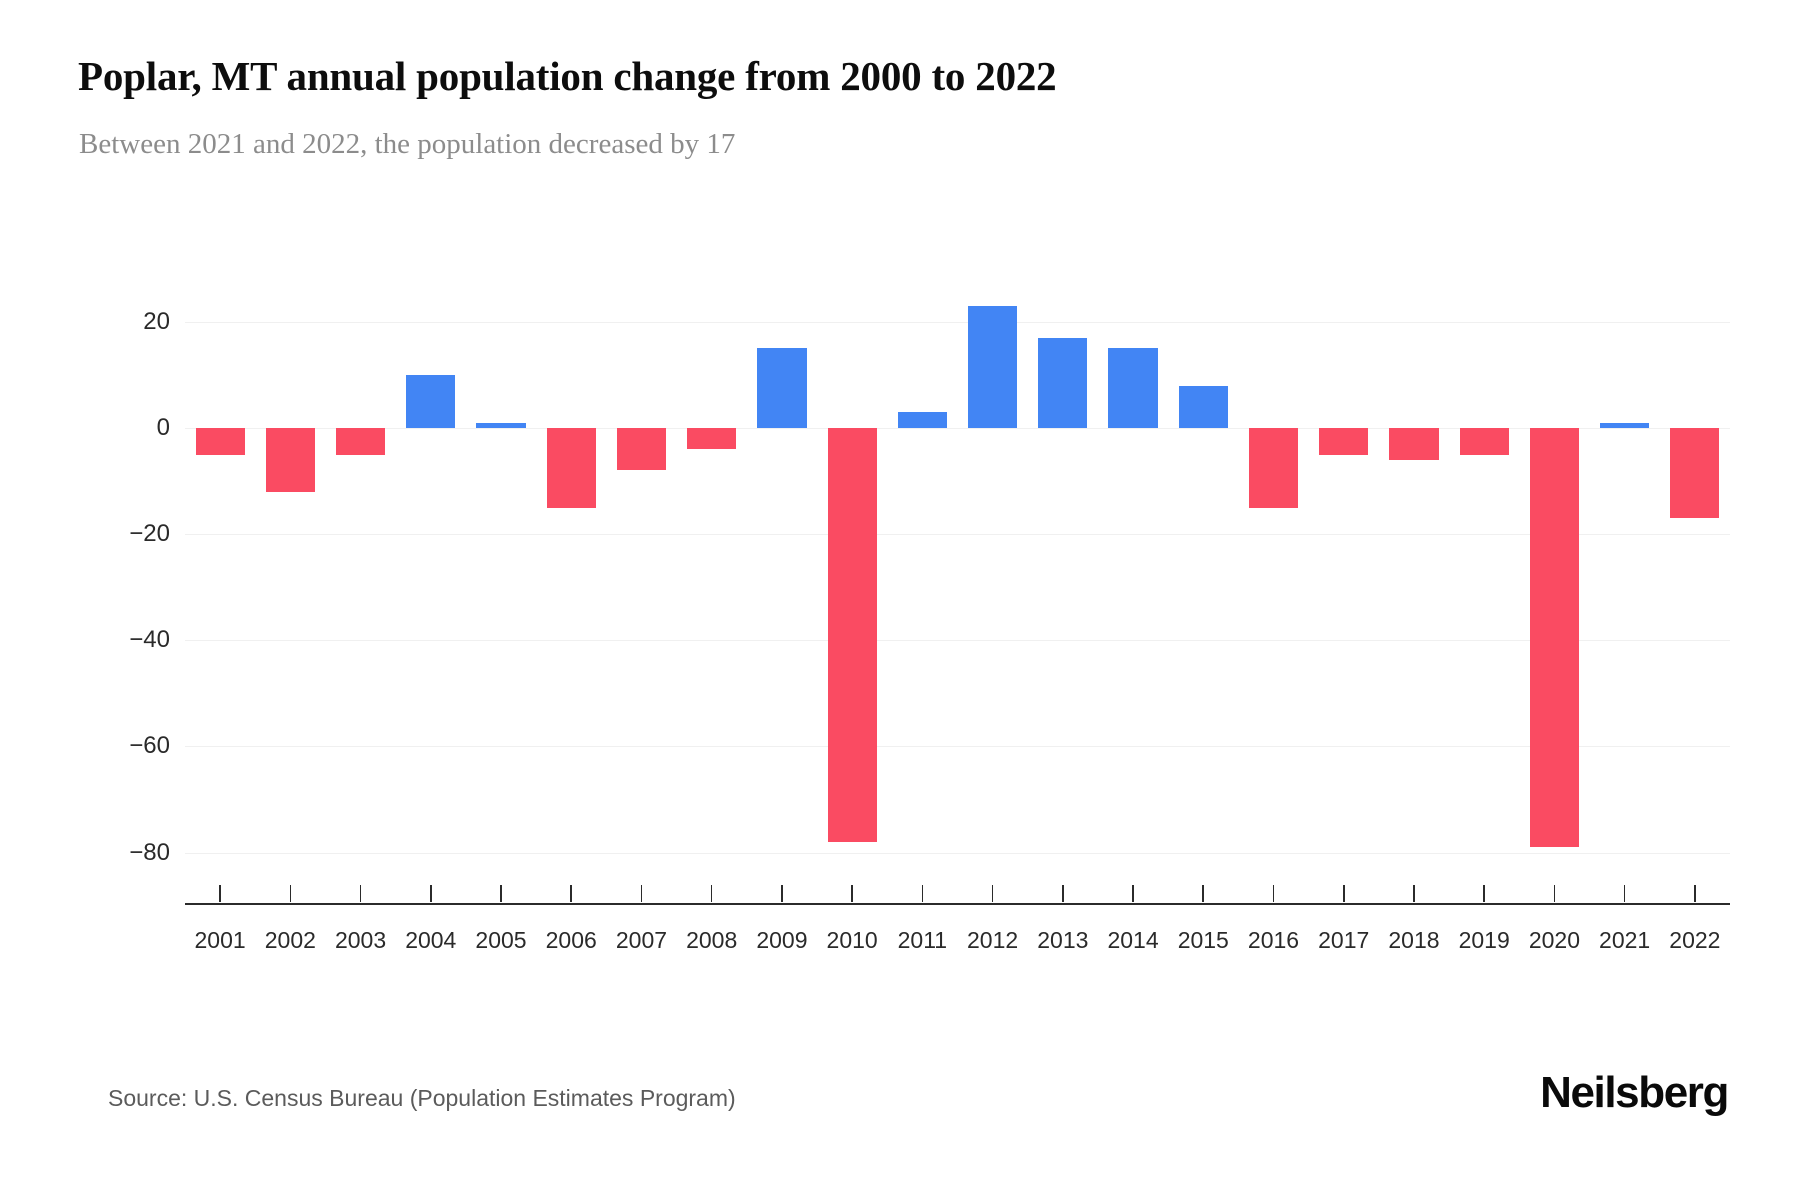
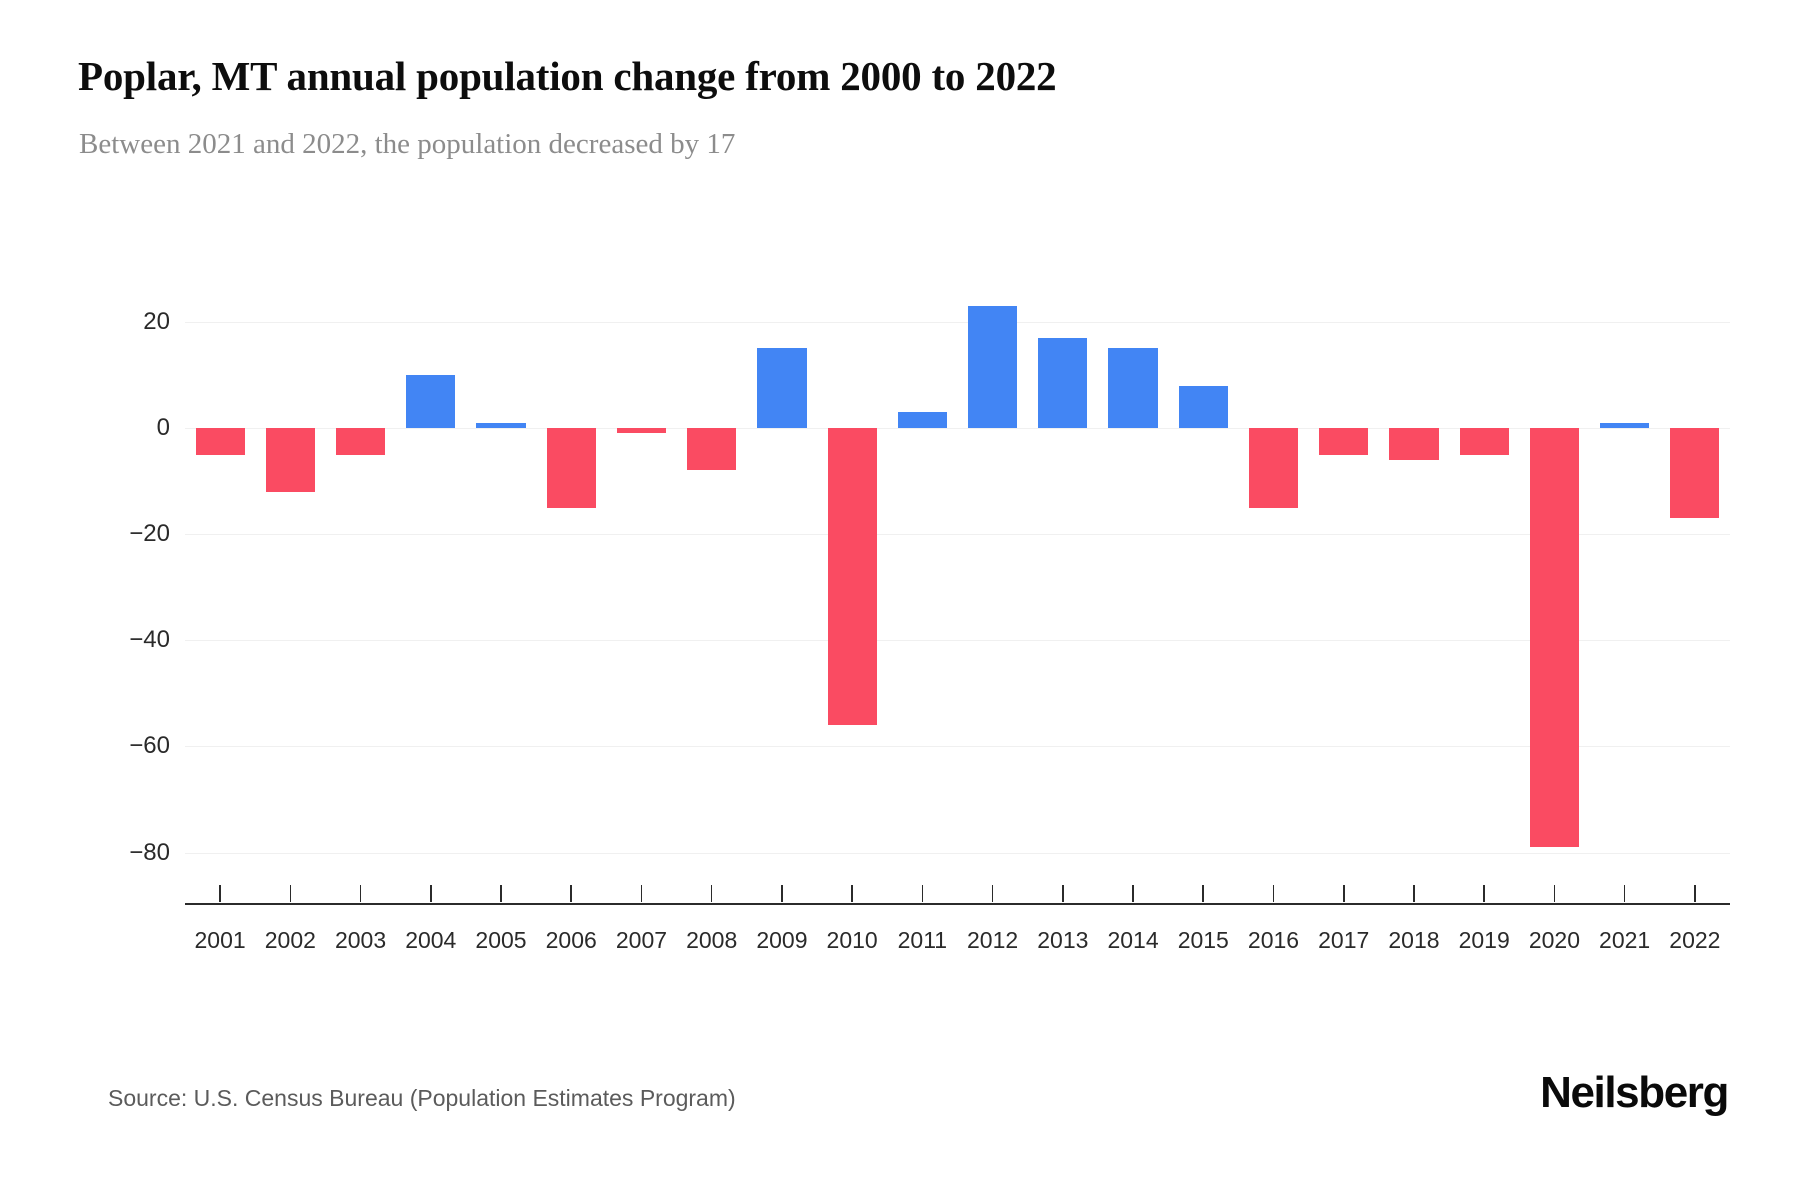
2007: -8 -> -1
2008: -4 -> -8
2010: -78 -> -56
